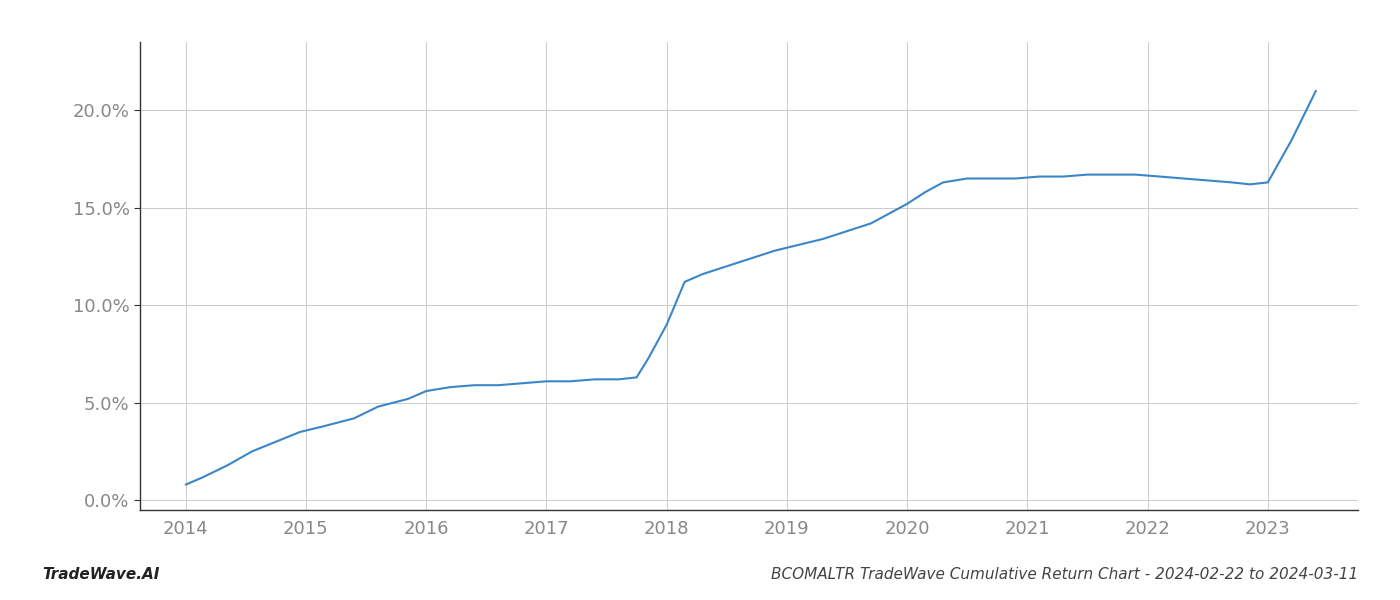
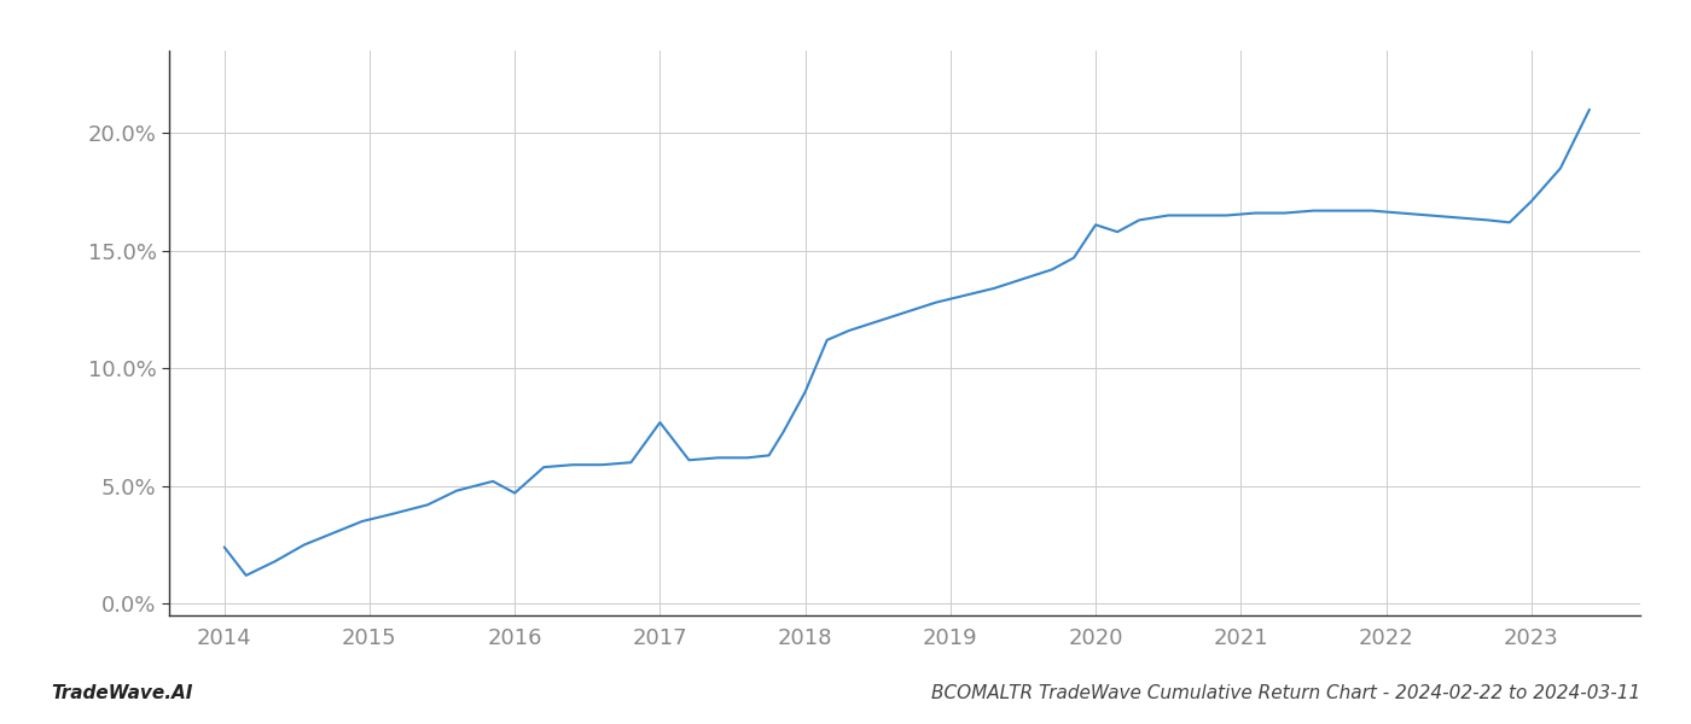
2014: 0.8% -> 2.4%
2016: 5.6% -> 4.7%
2017: 6.1% -> 7.7%
2020: 15.2% -> 16.1%
2023: 16.3% -> 17.1%
